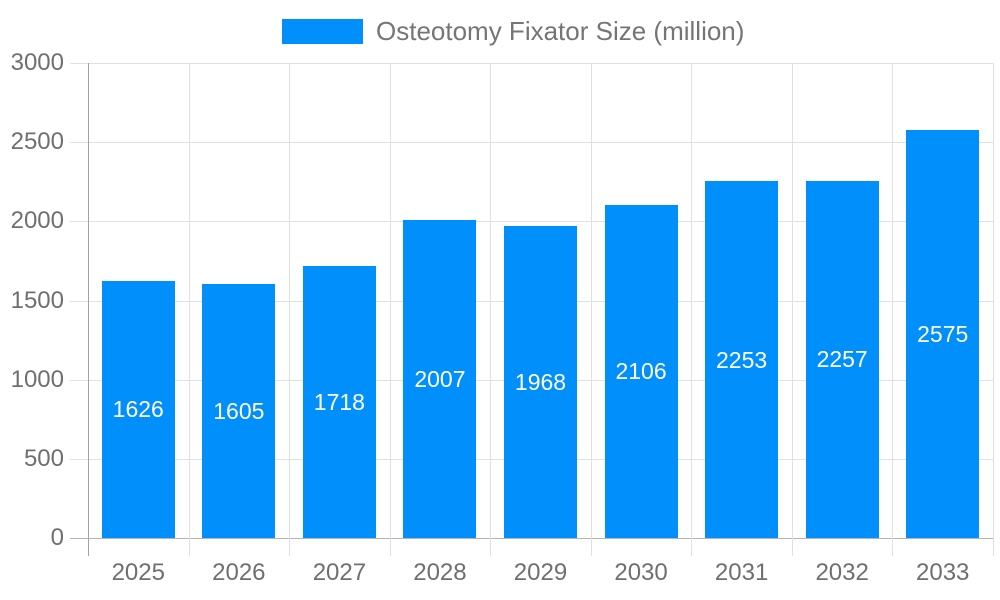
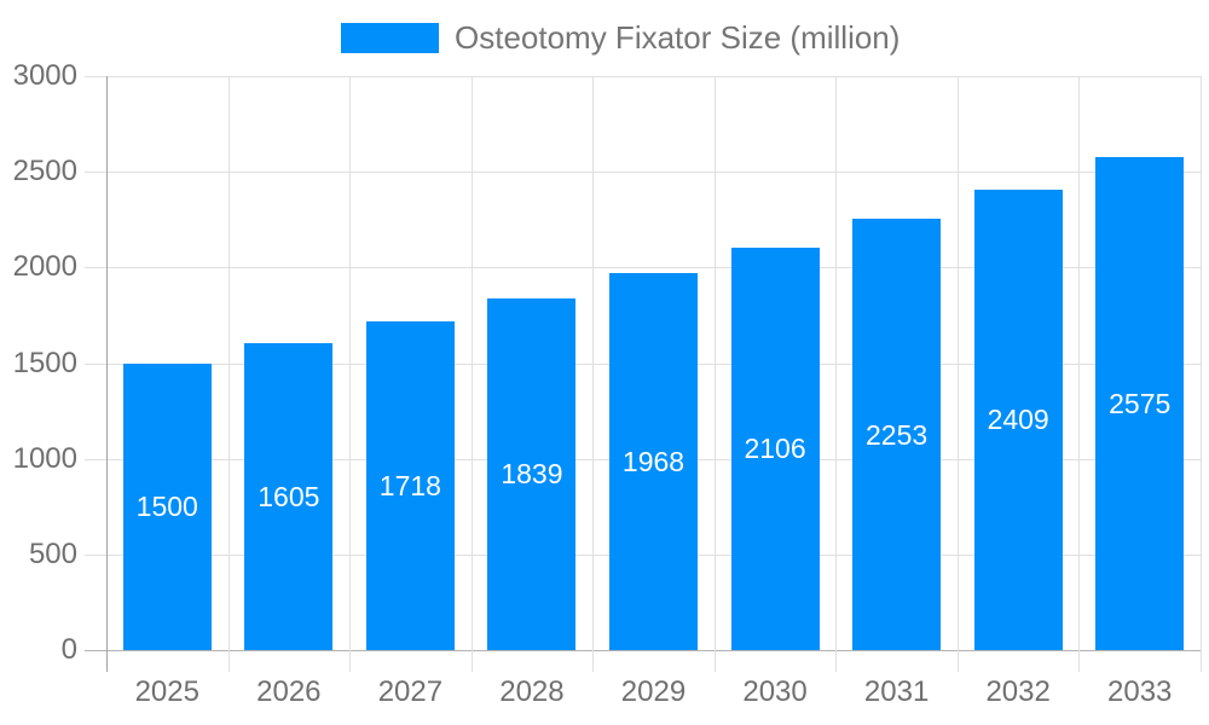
2025: 1626 -> 1500
2028: 2007 -> 1839
2032: 2257 -> 2409
